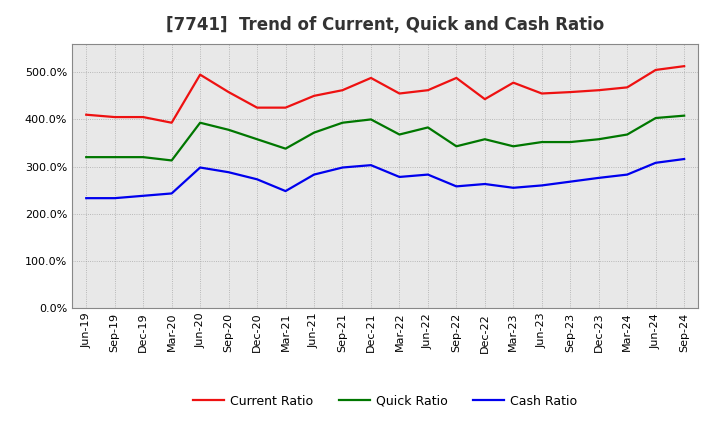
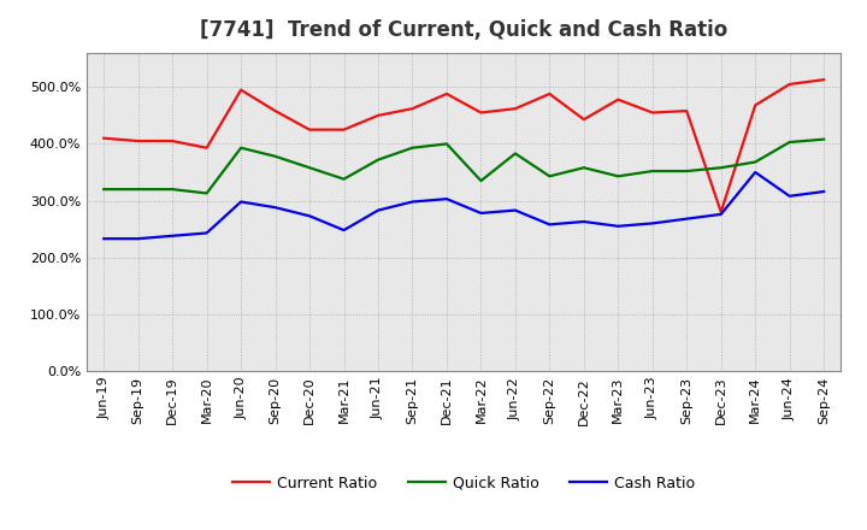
Quick Ratio/Mar-22: 368% -> 335%
Current Ratio/Dec-23: 462% -> 280%
Cash Ratio/Mar-24: 283% -> 350%
